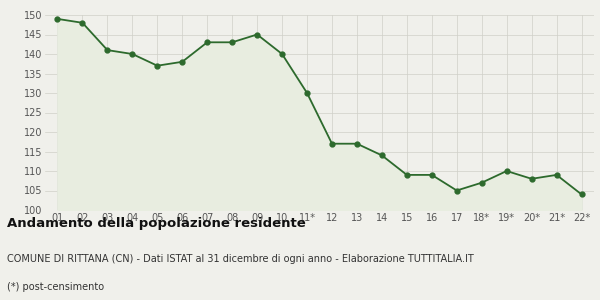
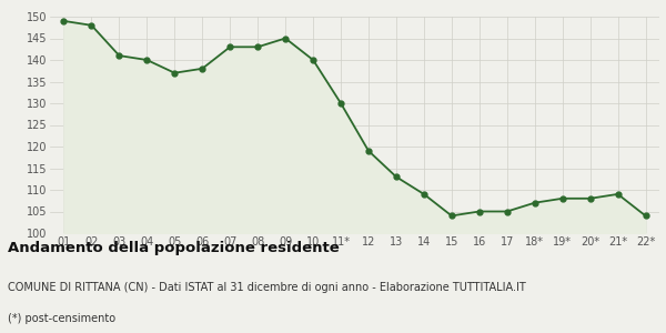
12: 117 -> 119
13: 117 -> 113
14: 114 -> 109
15: 109 -> 104
16: 109 -> 105
19*: 110 -> 108
